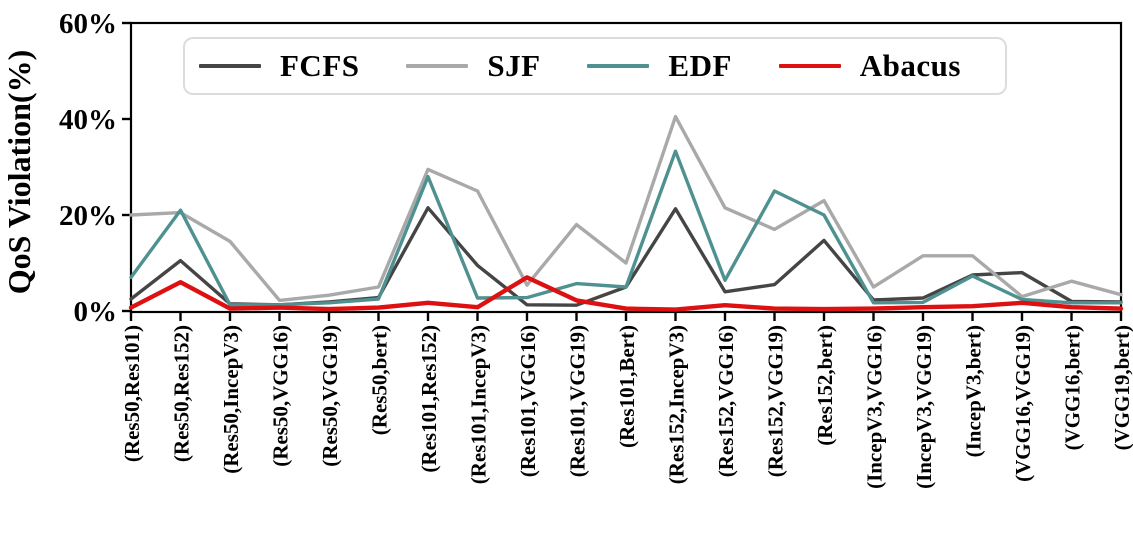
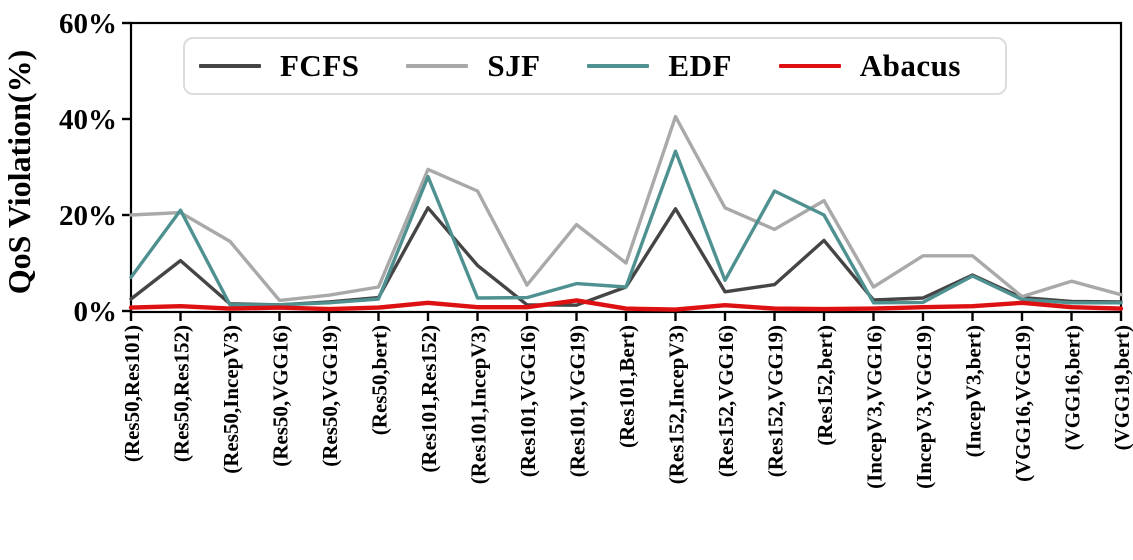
Abacus/(Res50,Res152): 6% -> 1%
Abacus/(Res101,VGG16): 7% -> 1%
FCFS/(VGG16,VGG19): 8% -> 3%
